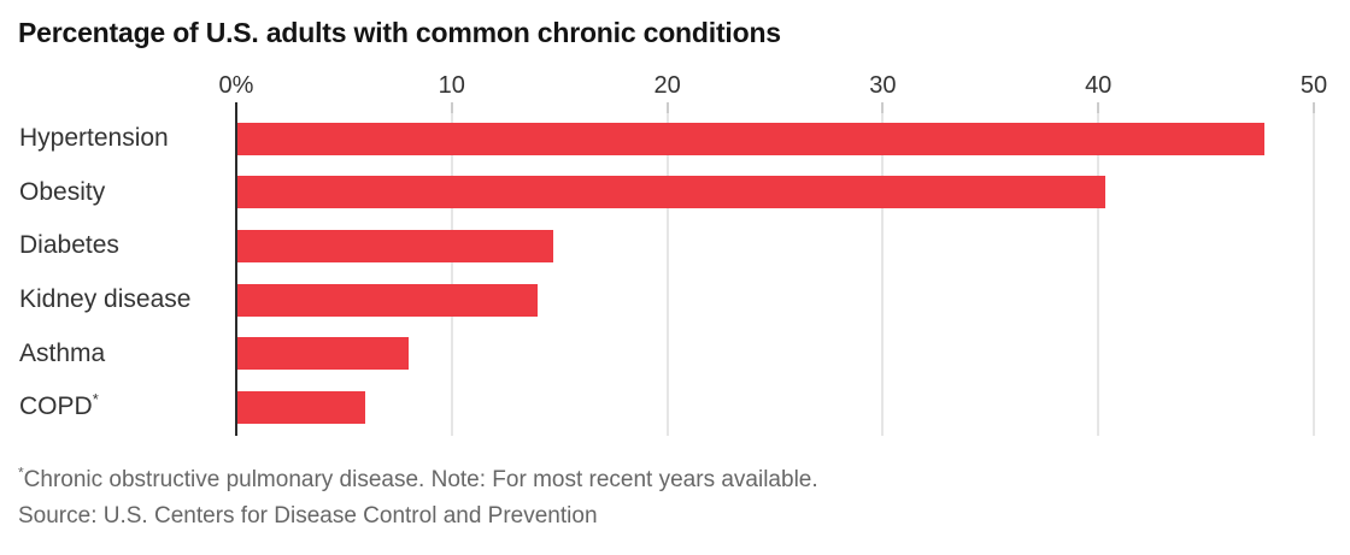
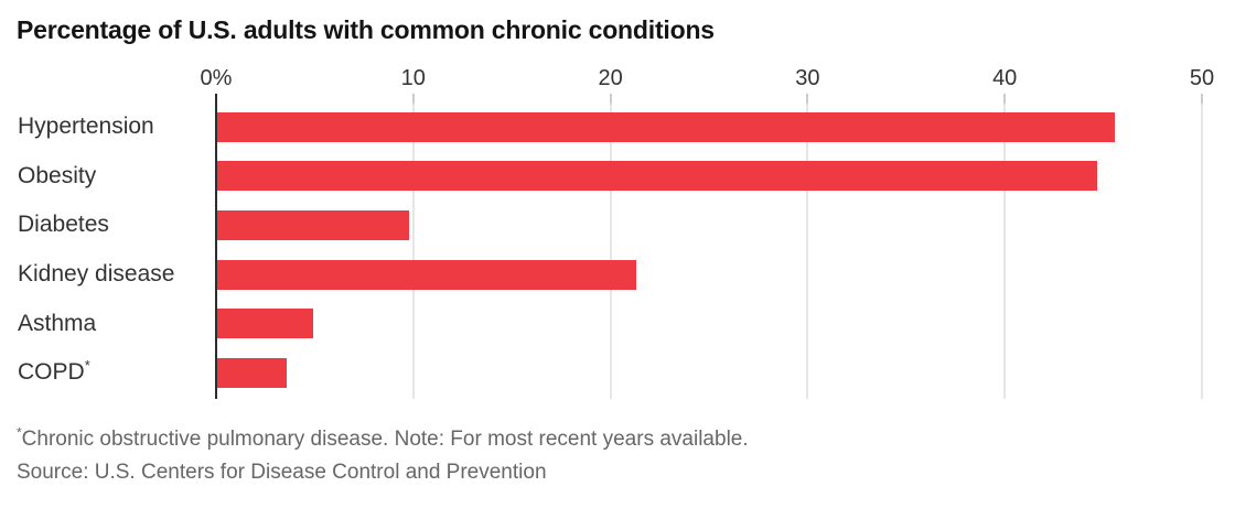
Hypertension: 47.7 -> 45.6
Obesity: 40.3 -> 44.7
Diabetes: 14.7 -> 9.8
Kidney disease: 14.0 -> 21.3
Asthma: 8.0 -> 4.9
COPD*: 6.0 -> 3.6
